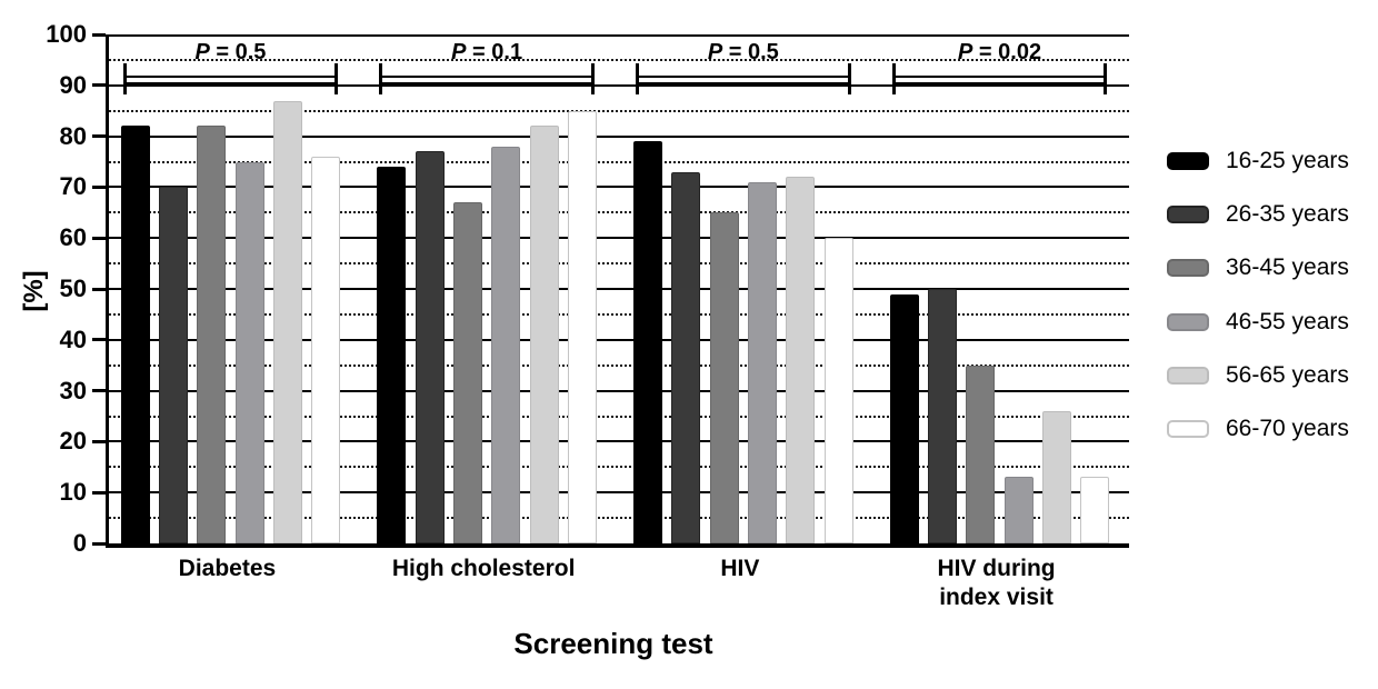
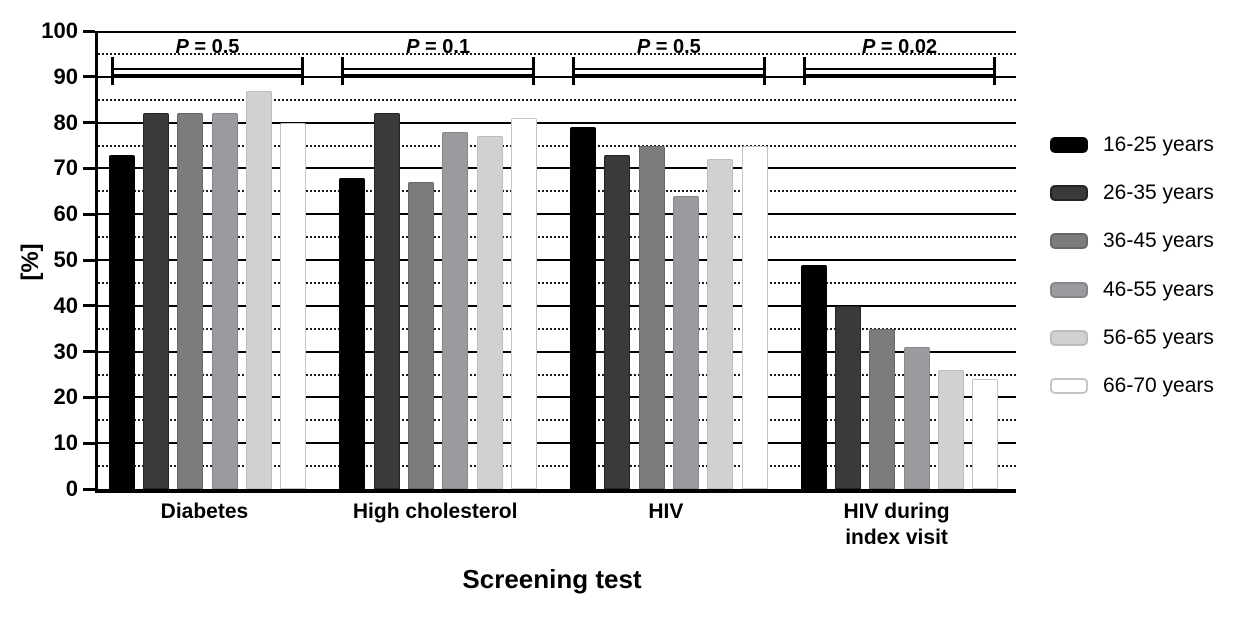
16-25 years/Diabetes: 82 -> 73
26-35 years/Diabetes: 70 -> 82
46-55 years/Diabetes: 75 -> 82
66-70 years/Diabetes: 76 -> 80
16-25 years/High cholesterol: 74 -> 68
26-35 years/High cholesterol: 77 -> 82
56-65 years/High cholesterol: 82 -> 77
66-70 years/High cholesterol: 85 -> 81
36-45 years/HIV: 65 -> 75
46-55 years/HIV: 71 -> 64
66-70 years/HIV: 60 -> 75
26-35 years/HIV during index visit: 50 -> 40
46-55 years/HIV during index visit: 13 -> 31
66-70 years/HIV during index visit: 13 -> 24
